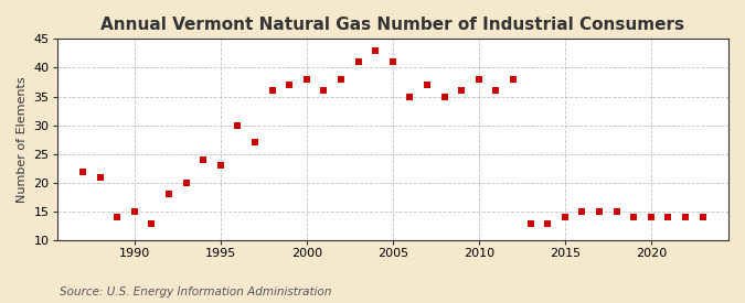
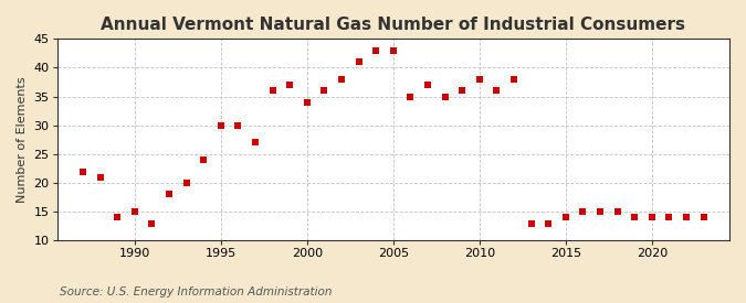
1995: 23 -> 30
2000: 38 -> 34
2005: 41 -> 43
